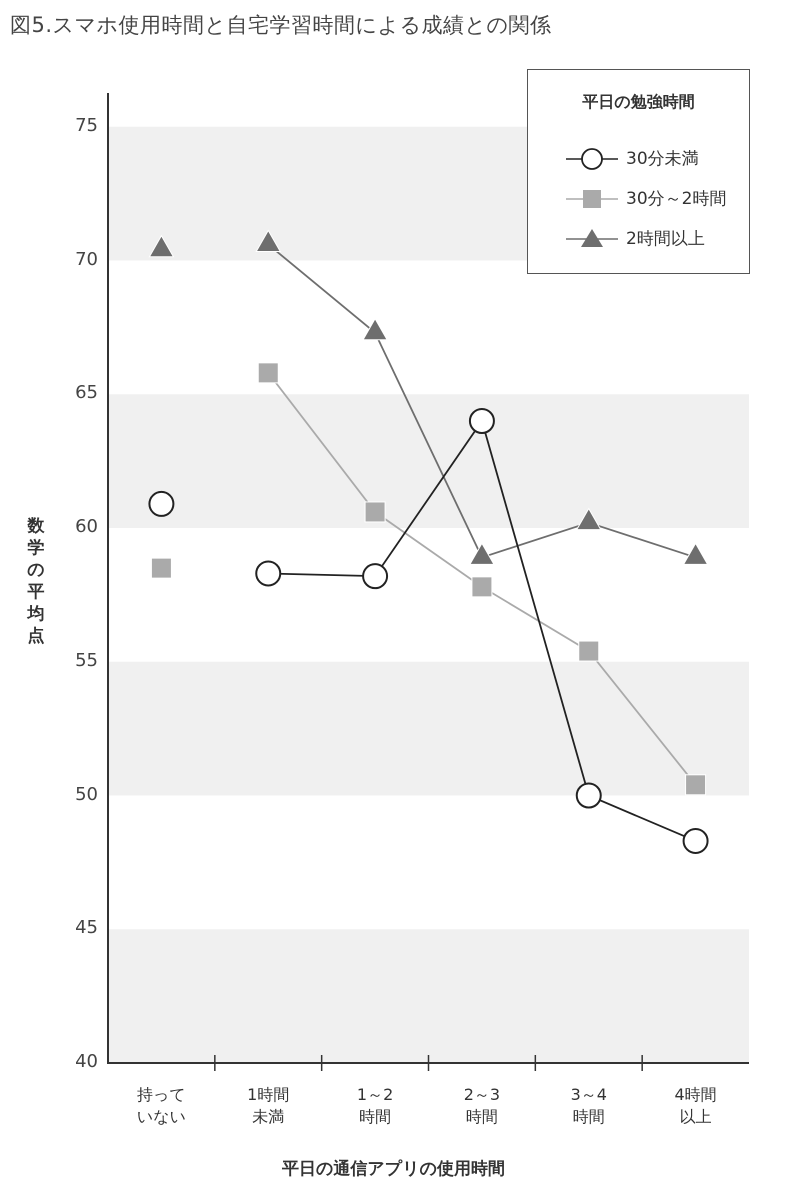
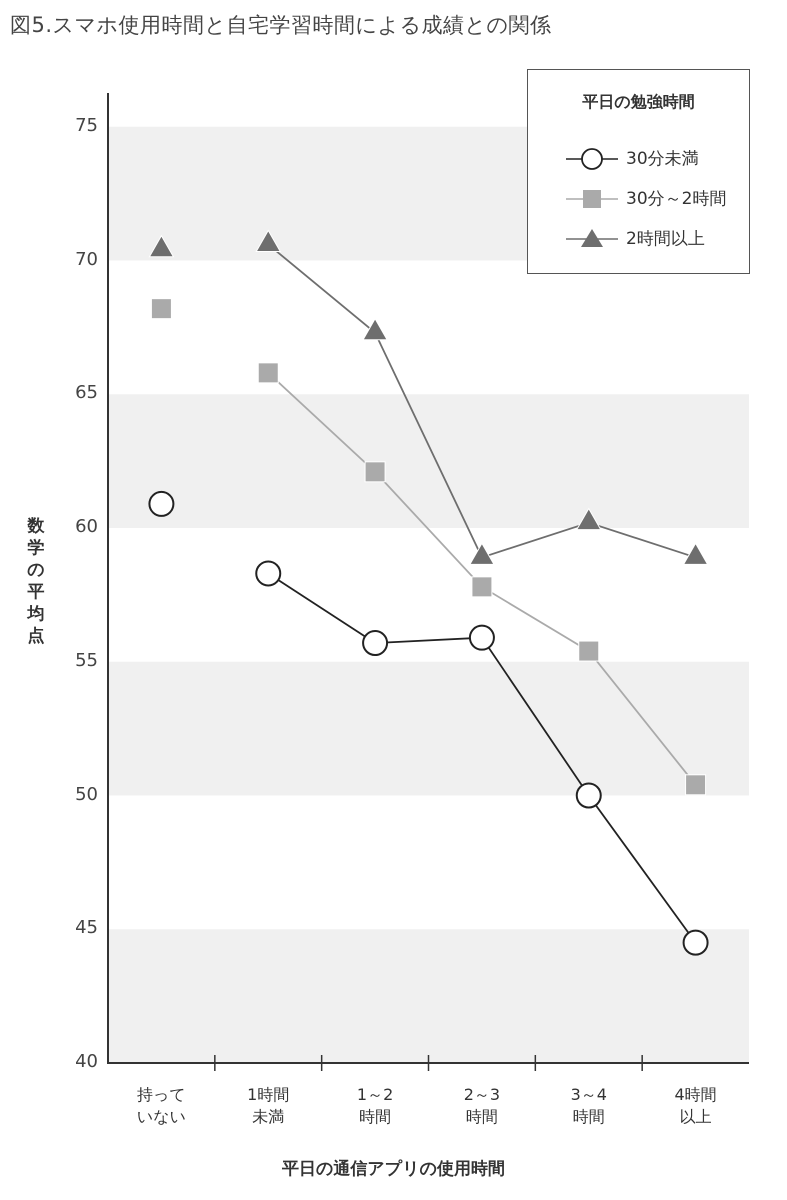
30分～2時間/持って いない: 58.5 -> 68.2
30分未満/1～2 時間: 58.2 -> 55.7
30分～2時間/1～2 時間: 60.6 -> 62.1
30分未満/2～3 時間: 64.0 -> 55.9
30分未満/4時間 以上: 48.3 -> 44.5
